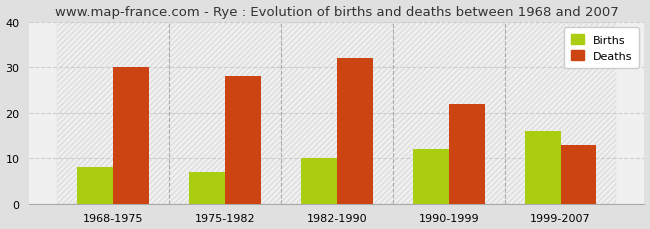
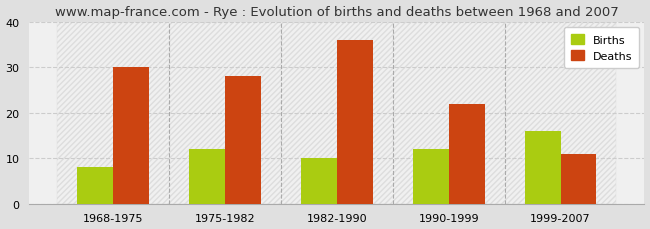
Births/1975-1982: 7 -> 12
Deaths/1982-1990: 32 -> 36
Deaths/1999-2007: 13 -> 11
